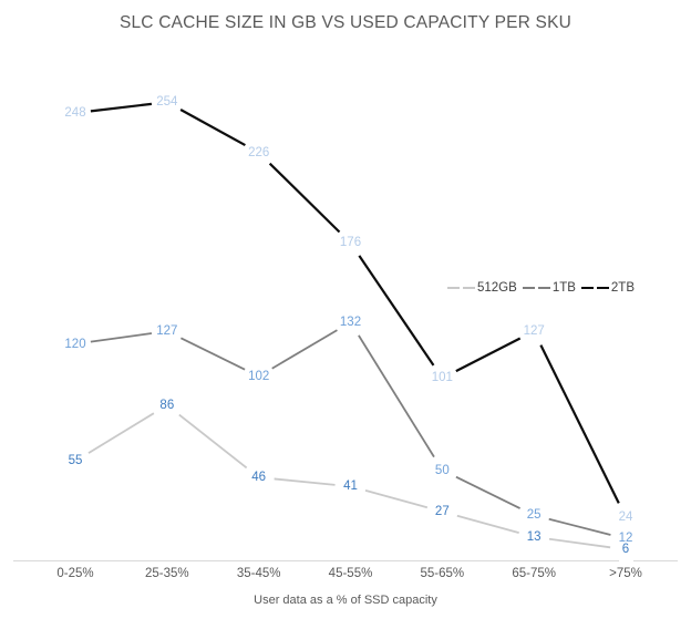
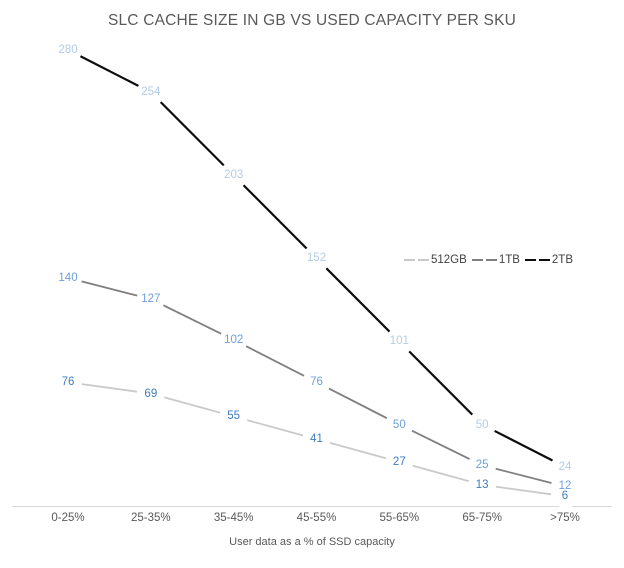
512GB/0-25%: 55 -> 76
1TB/0-25%: 120 -> 140
2TB/0-25%: 248 -> 280
512GB/25-35%: 86 -> 69
512GB/35-45%: 46 -> 55
2TB/35-45%: 226 -> 203
1TB/45-55%: 132 -> 76
2TB/45-55%: 176 -> 152
2TB/65-75%: 127 -> 50
